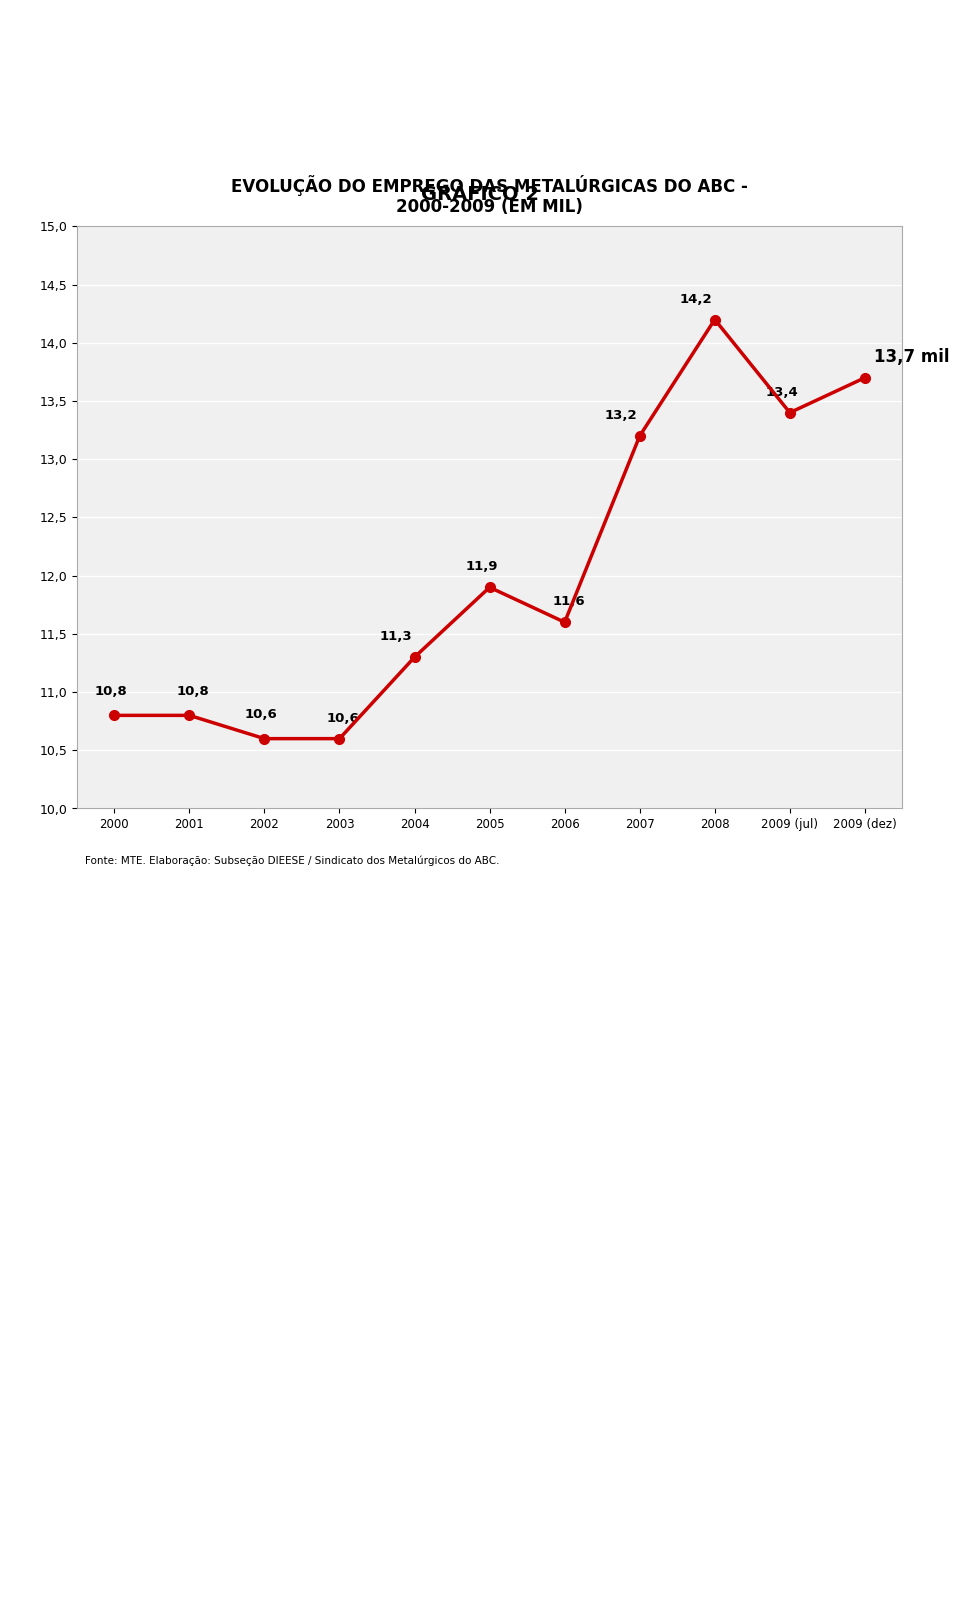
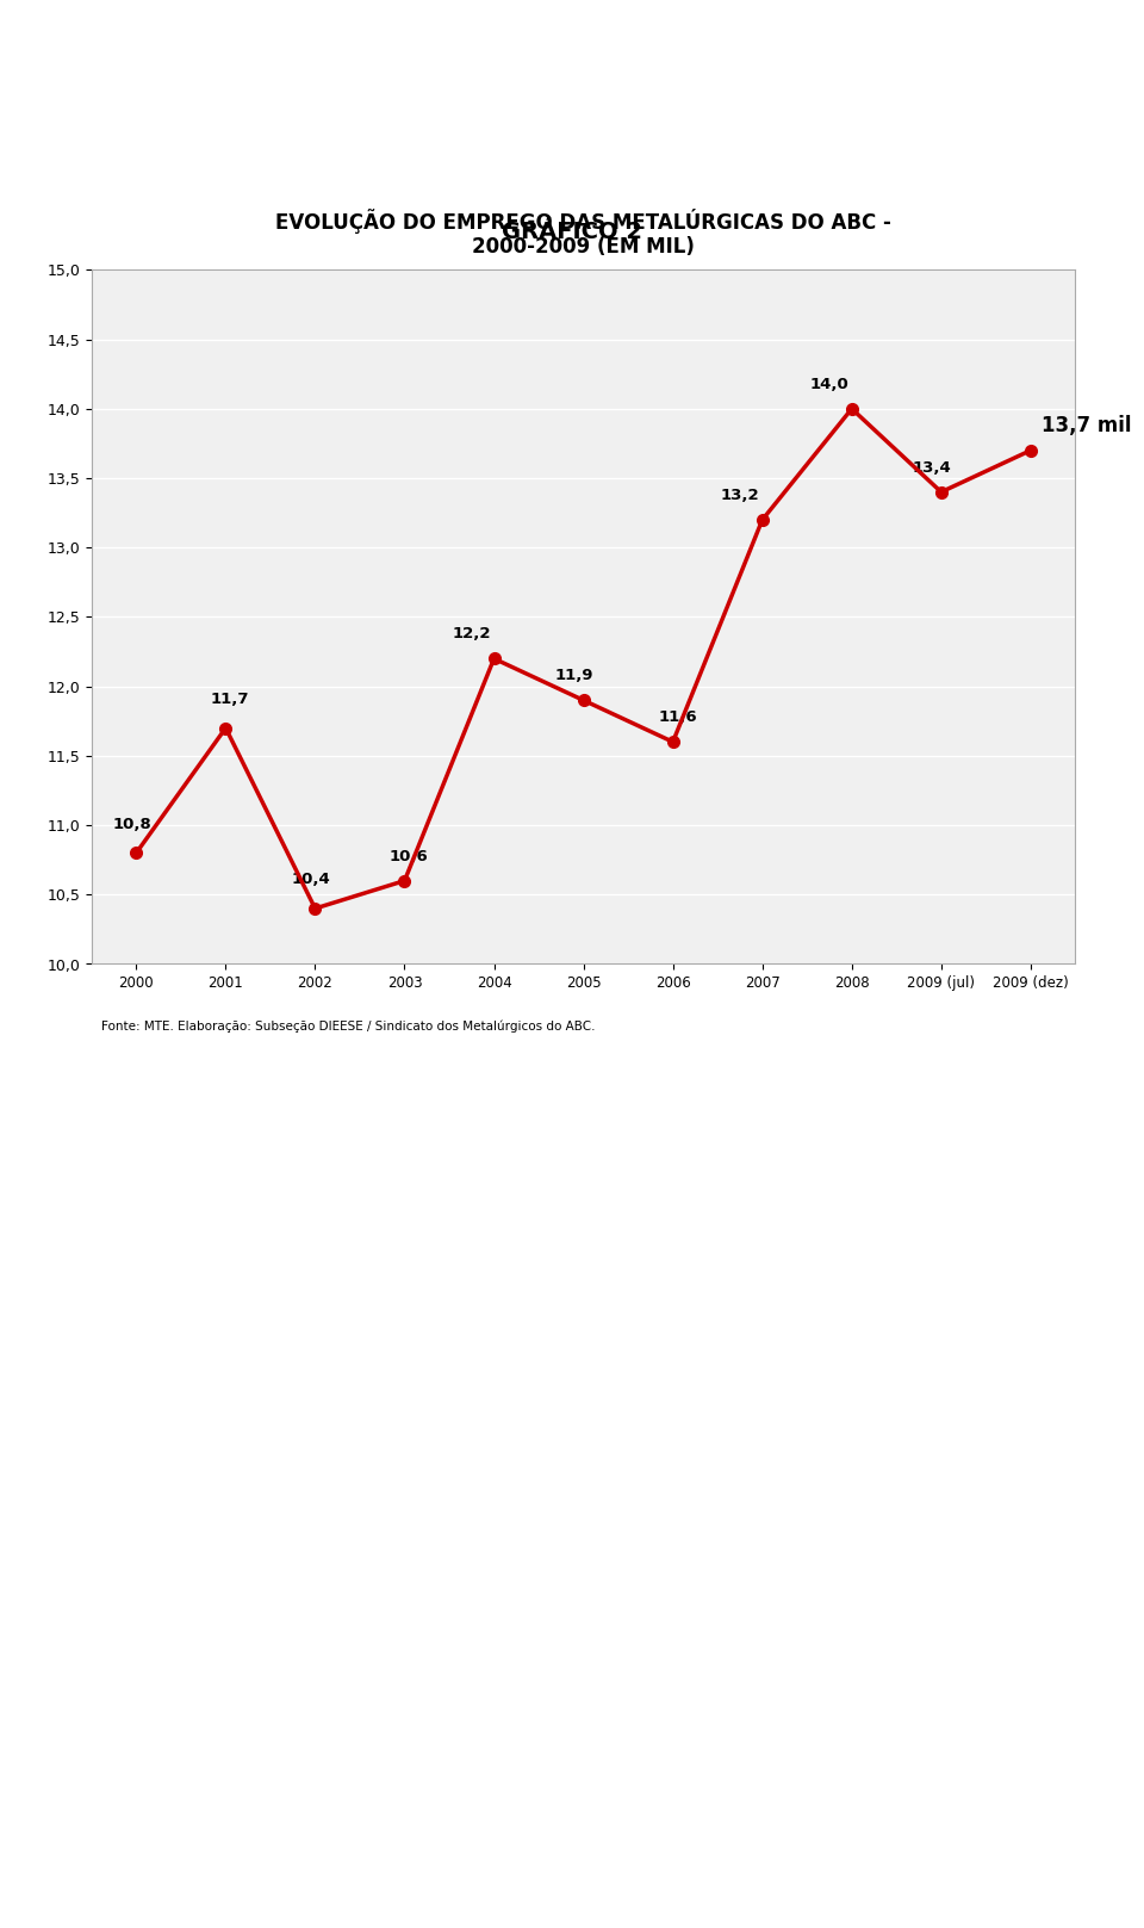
2001: 10,8 -> 11,7
2002: 10,6 -> 10,4
2004: 11,3 -> 12,2
2008: 14,2 -> 14,0
